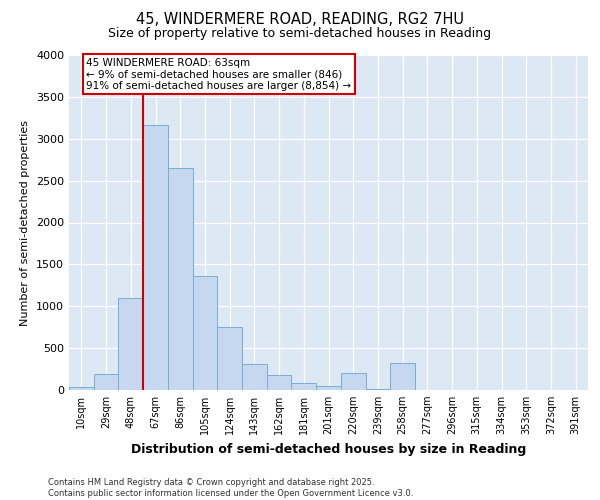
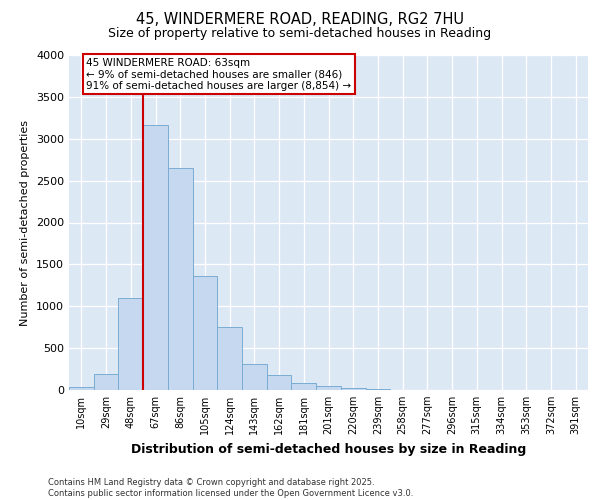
220sqm: 200 -> 20
258sqm: 320 -> 0
